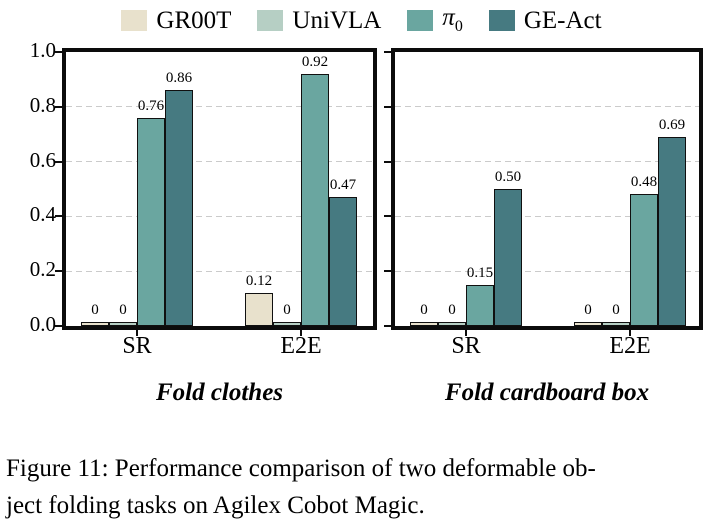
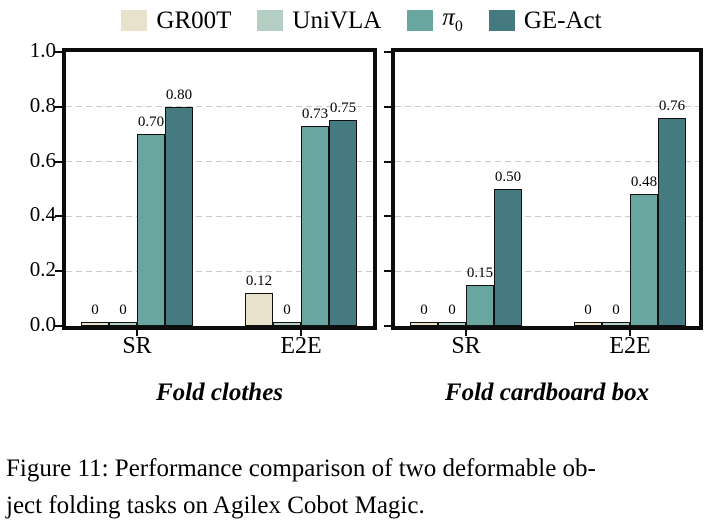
Fold clothes/π0/SR: 0.76 -> 0.70
Fold clothes/GE-Act/SR: 0.86 -> 0.80
Fold clothes/π0/E2E: 0.92 -> 0.73
Fold clothes/GE-Act/E2E: 0.47 -> 0.75
Fold cardboard box/GE-Act/E2E: 0.69 -> 0.76
